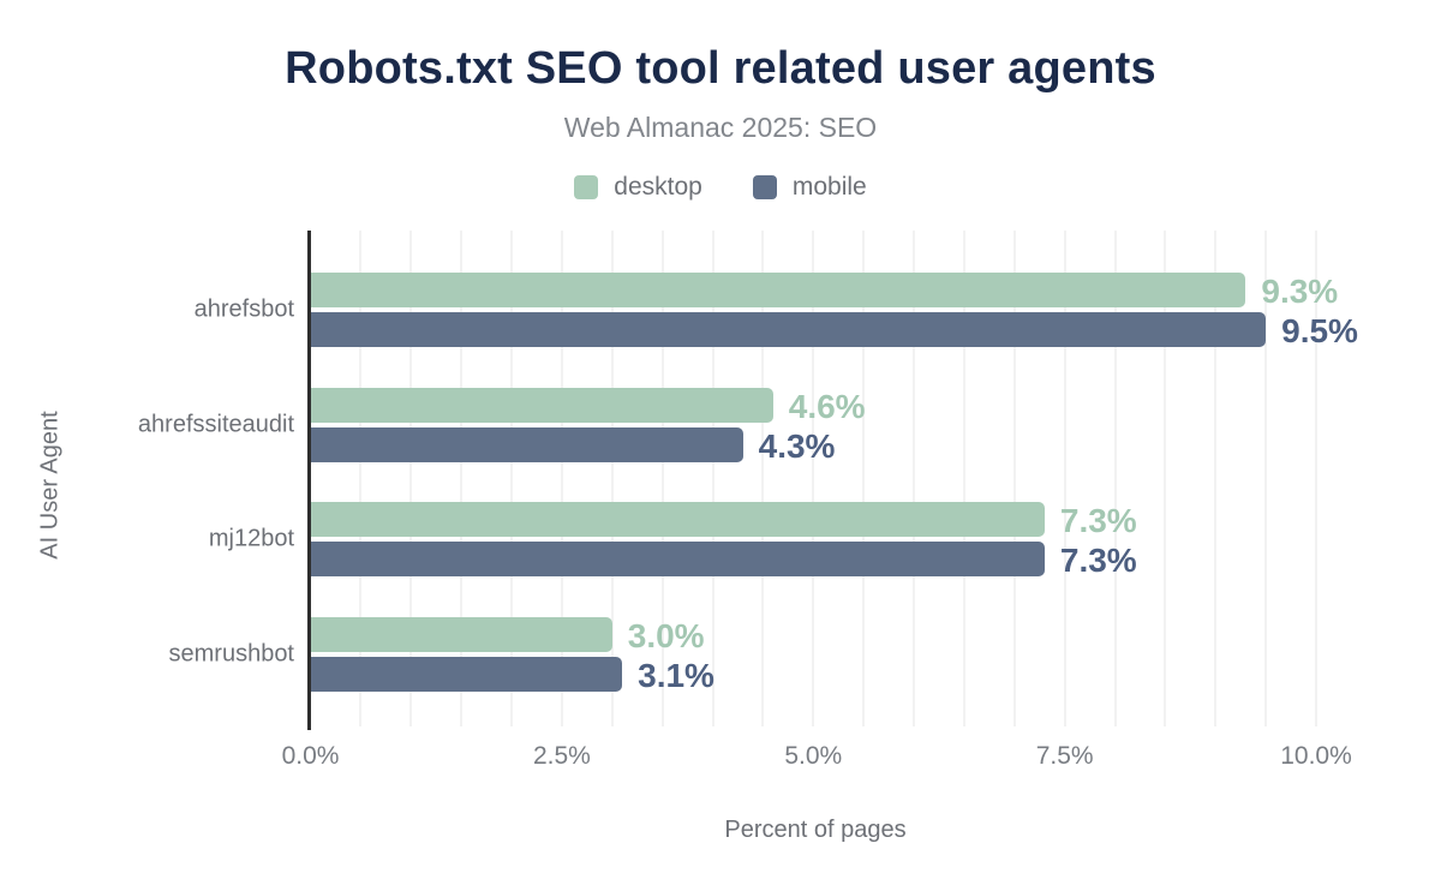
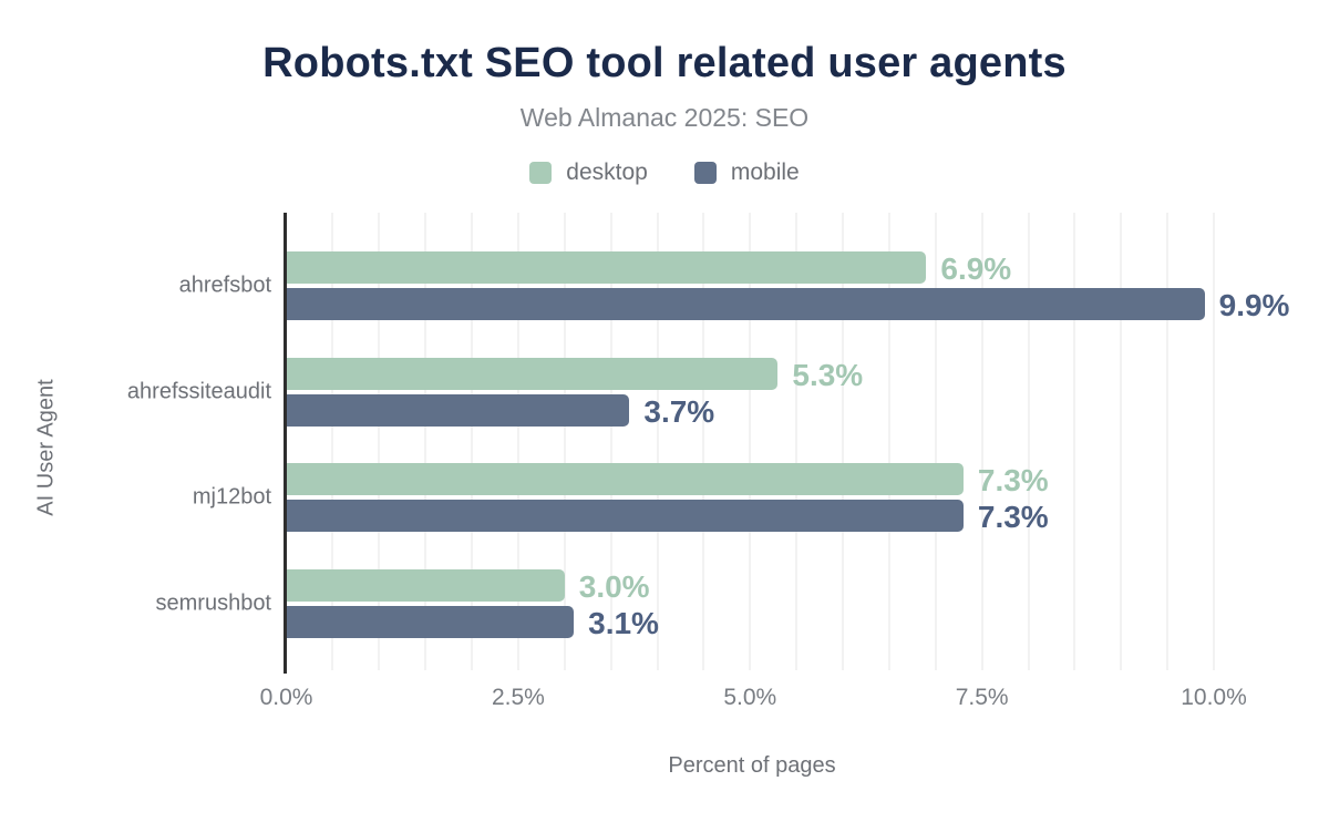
desktop/ahrefsbot: 9.3% -> 6.9%
mobile/ahrefsbot: 9.5% -> 9.9%
desktop/ahrefssiteaudit: 4.6% -> 5.3%
mobile/ahrefssiteaudit: 4.3% -> 3.7%
